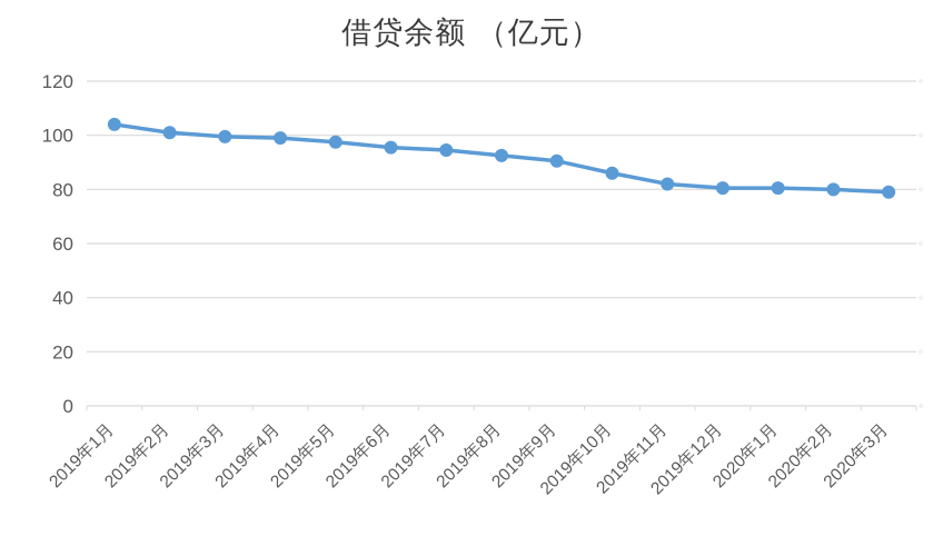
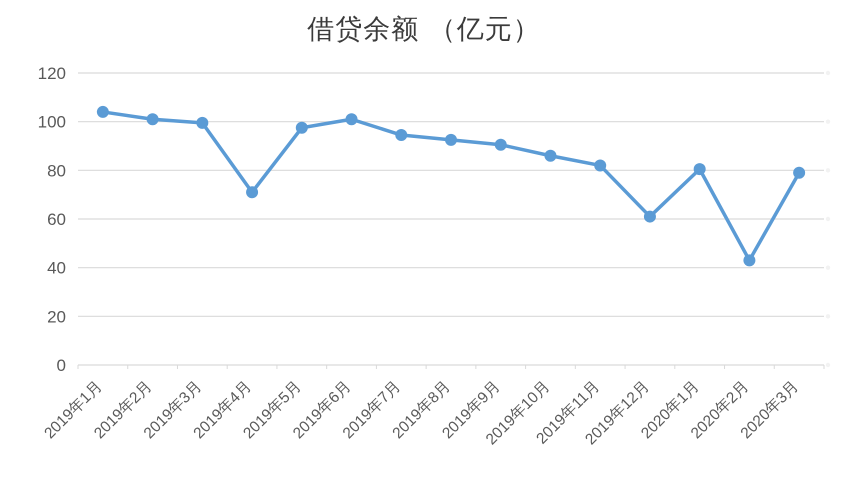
2019年4月: 99 -> 71
2019年6月: 96 -> 101
2019年12月: 80 -> 61
2020年2月: 80 -> 43
